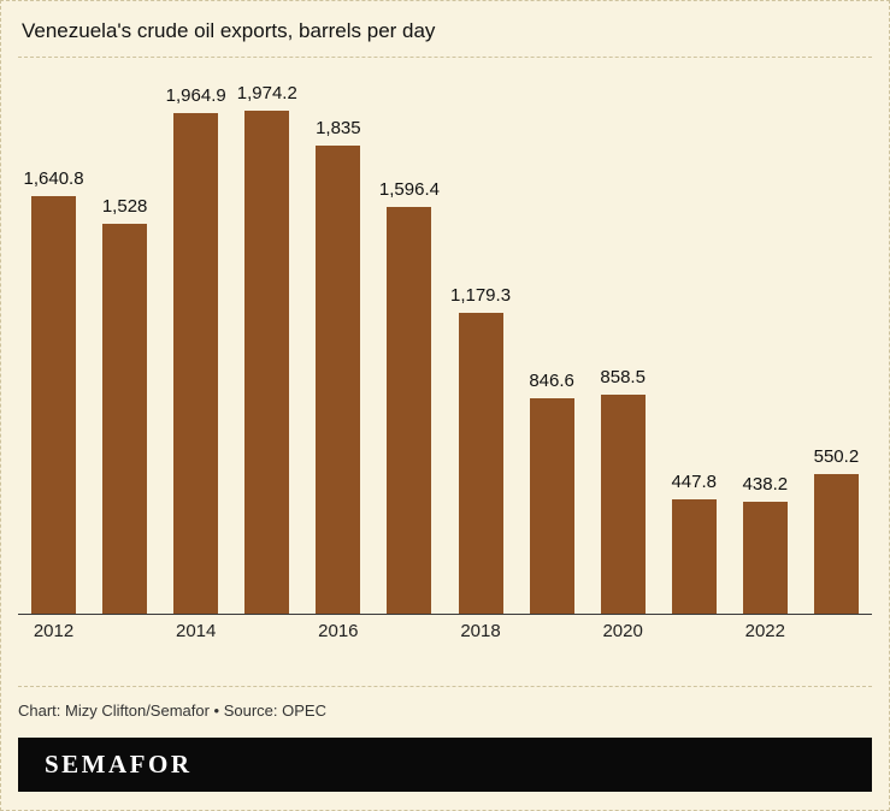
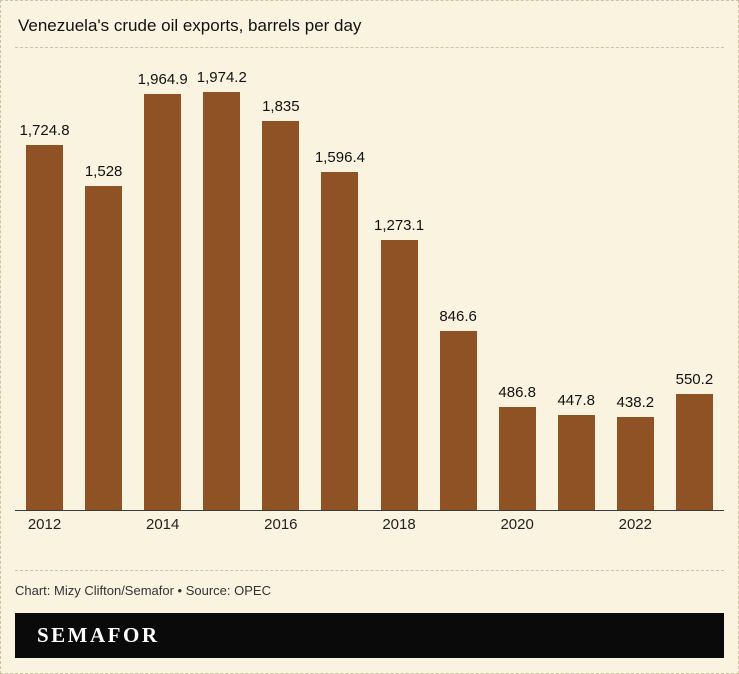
2012: 1,640.8 -> 1,724.8
2018: 1,179.3 -> 1,273.1
2020: 858.5 -> 486.8
